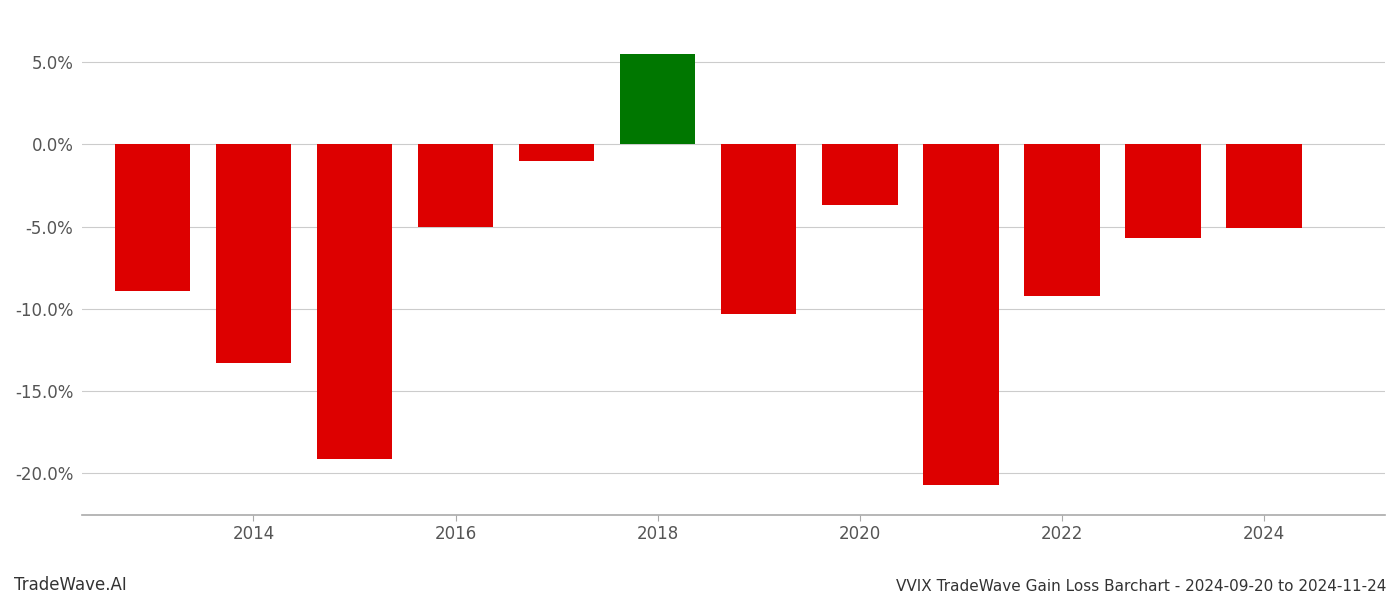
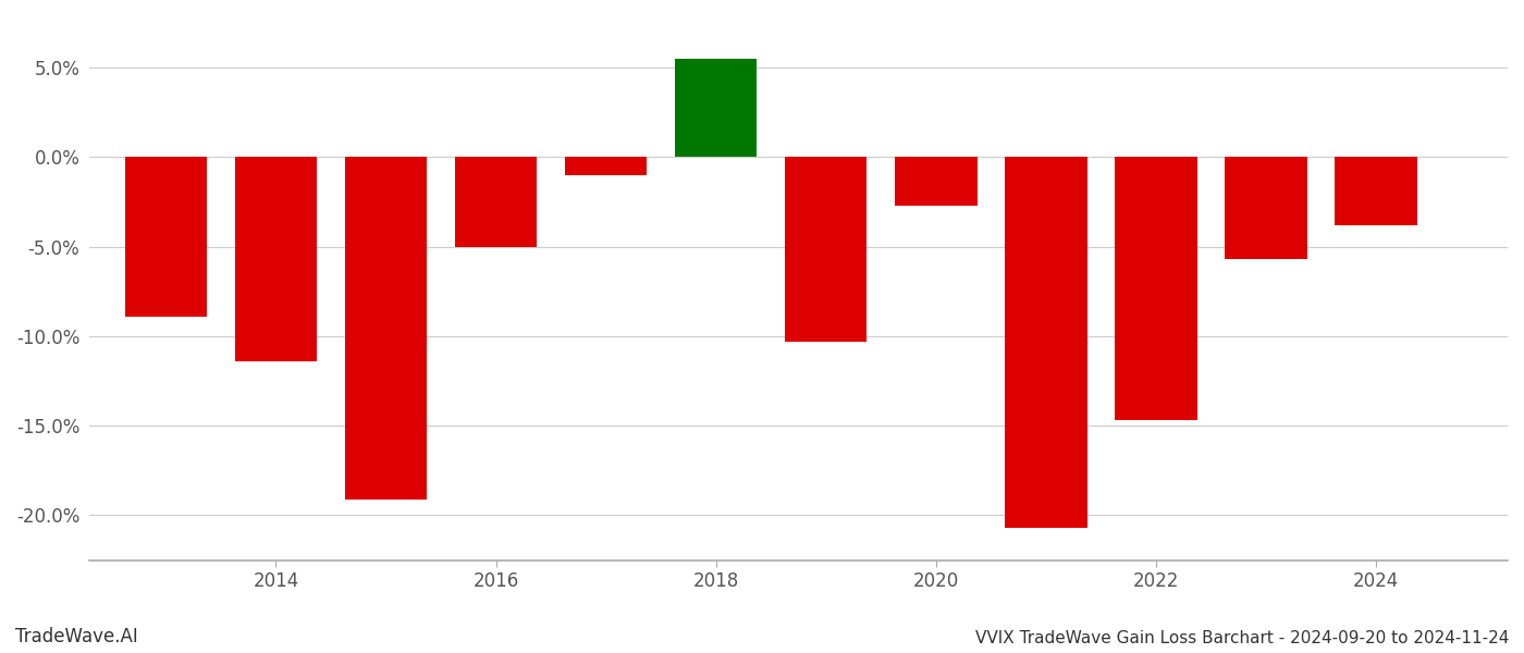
2014: -13.3% -> -11.4%
2020: -3.7% -> -2.7%
2022: -9.2% -> -14.7%
2024: -5.1% -> -3.8%
